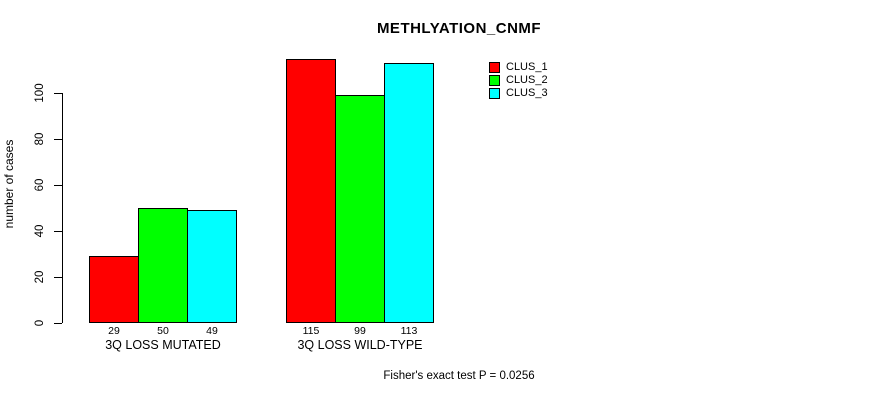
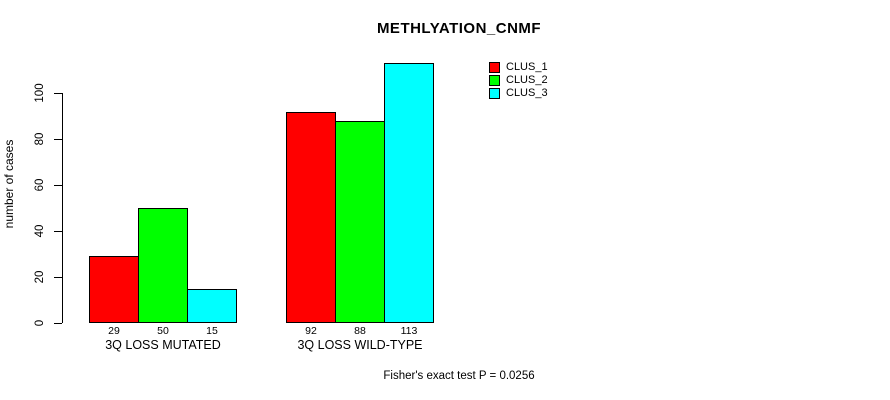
CLUS_3/3Q LOSS MUTATED: 49 -> 15
CLUS_1/3Q LOSS WILD-TYPE: 115 -> 92
CLUS_2/3Q LOSS WILD-TYPE: 99 -> 88
